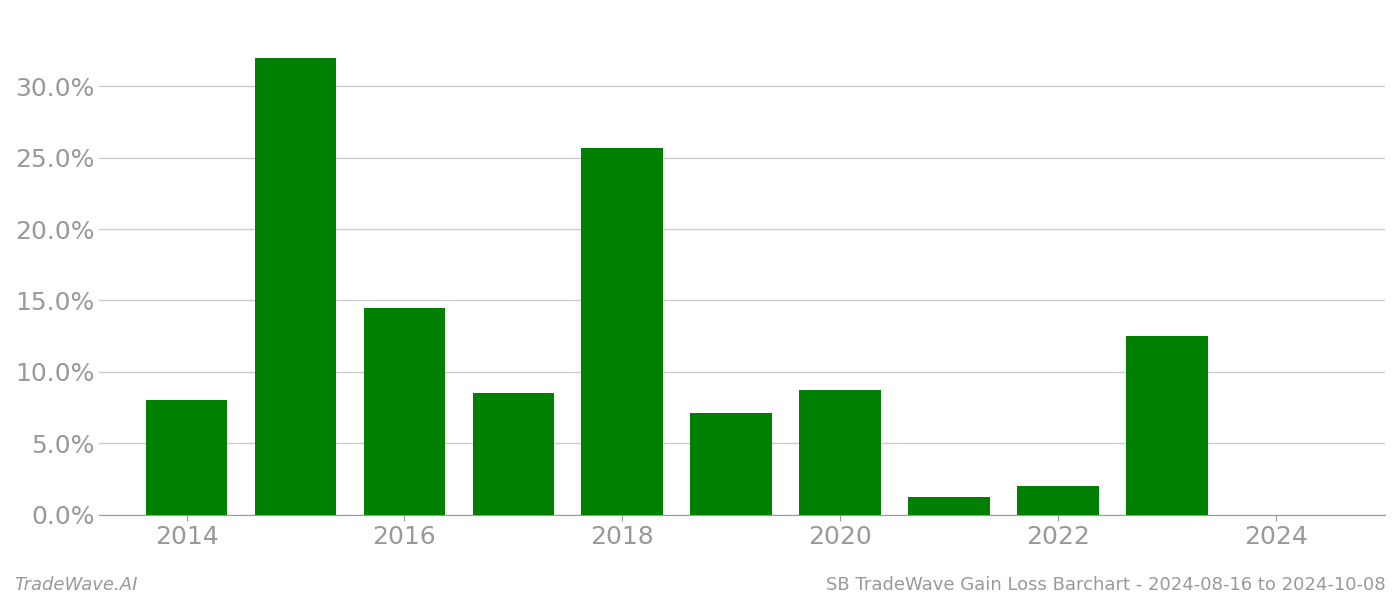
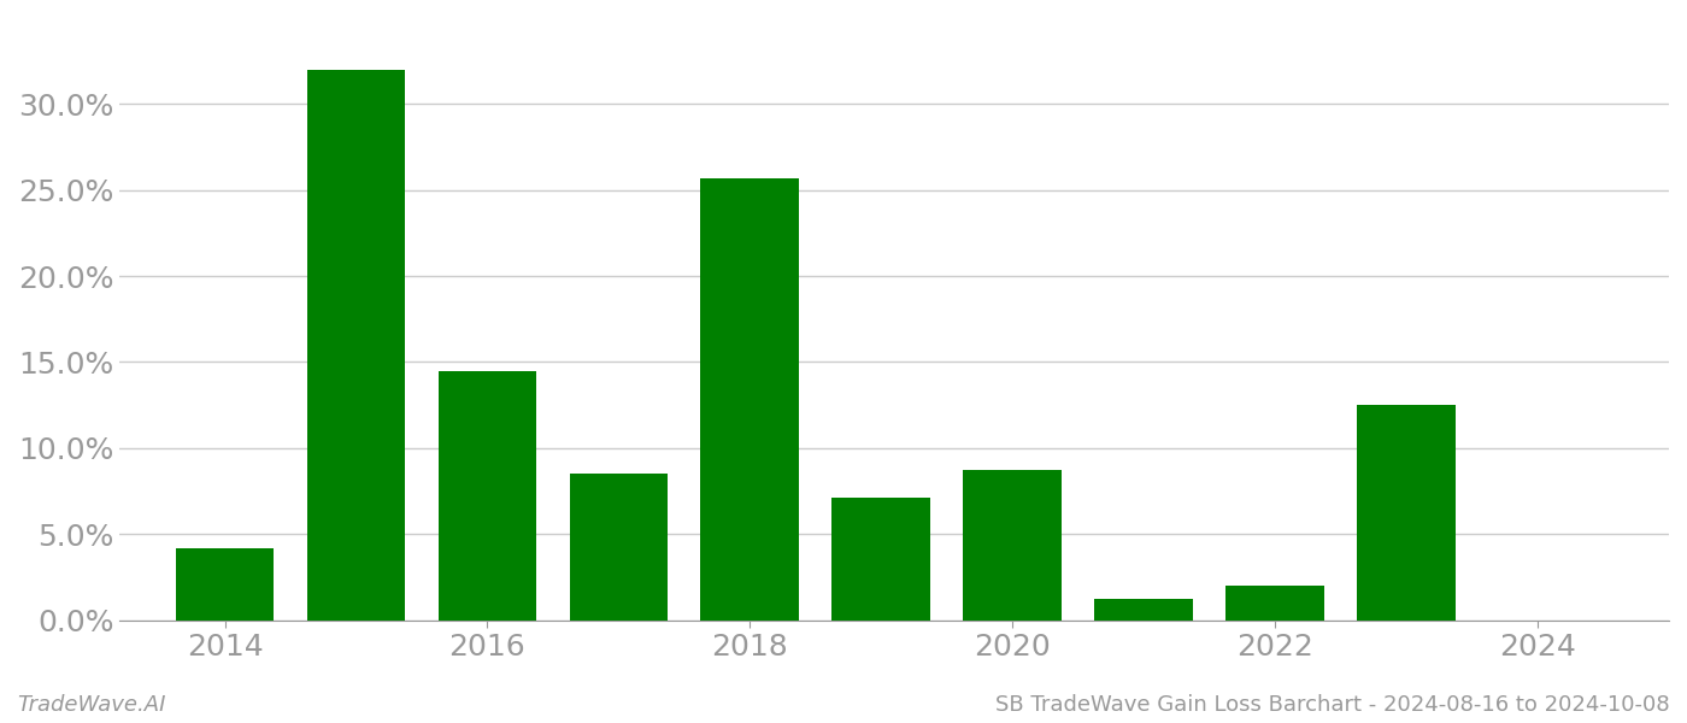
2014: 8.0% -> 4.2%
